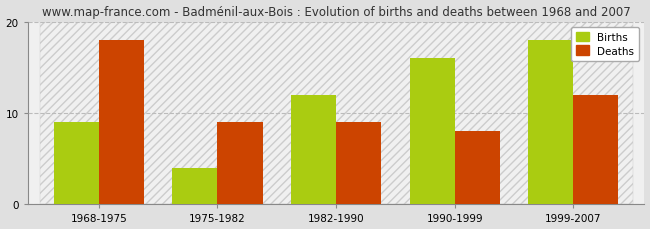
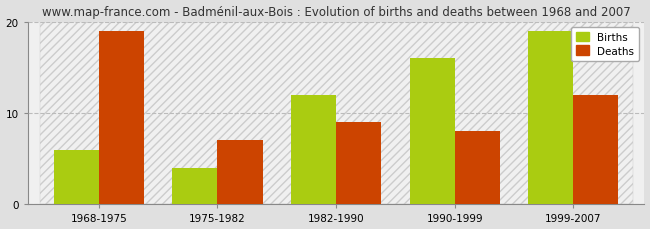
Births/1968-1975: 9 -> 6
Deaths/1968-1975: 18 -> 19
Deaths/1975-1982: 9 -> 7
Births/1999-2007: 18 -> 19
